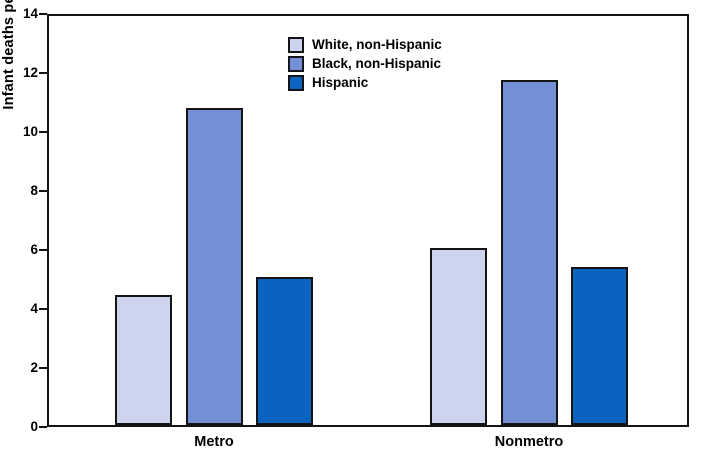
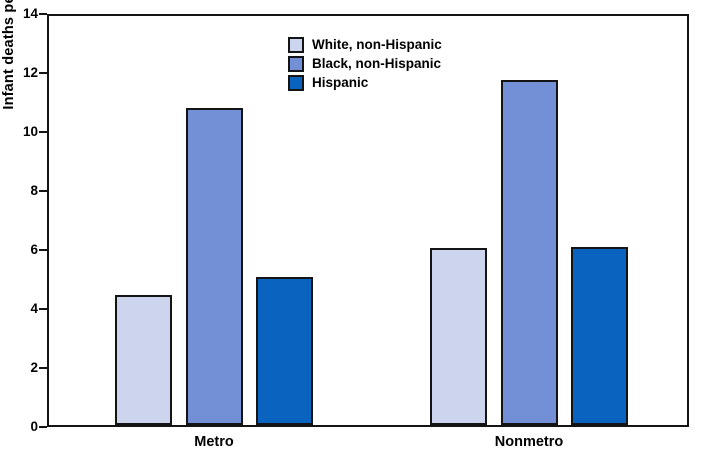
Hispanic/Nonmetro: 5.4 -> 6.1
